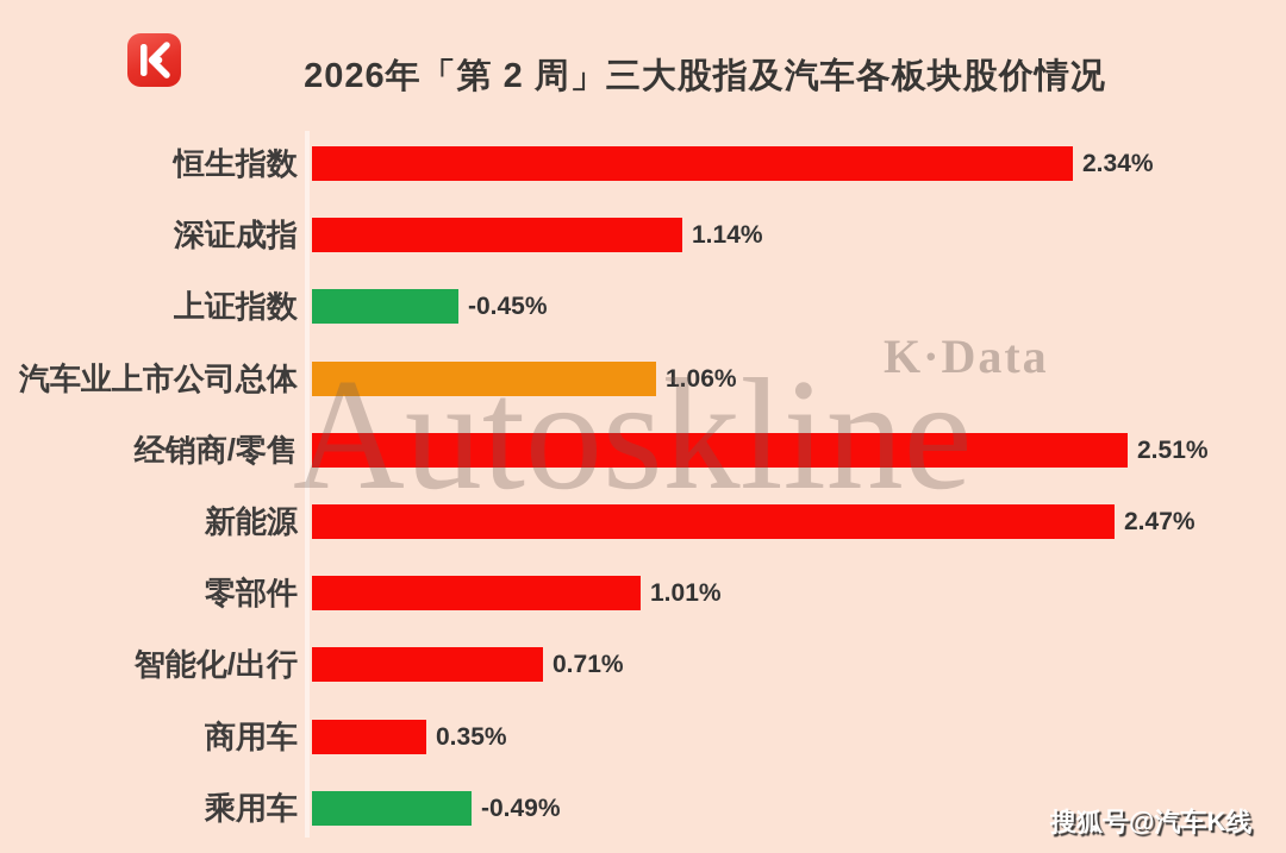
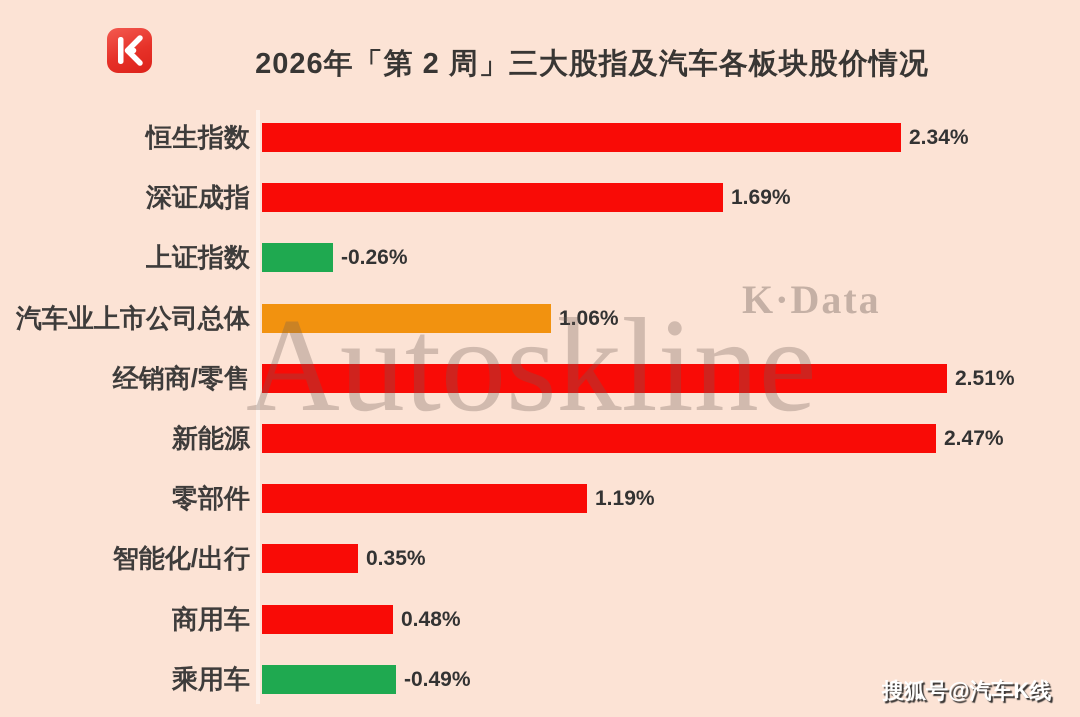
深证成指: 1.14% -> 1.69%
上证指数: -0.45% -> -0.26%
零部件: 1.01% -> 1.19%
智能化/出行: 0.71% -> 0.35%
商用车: 0.35% -> 0.48%
